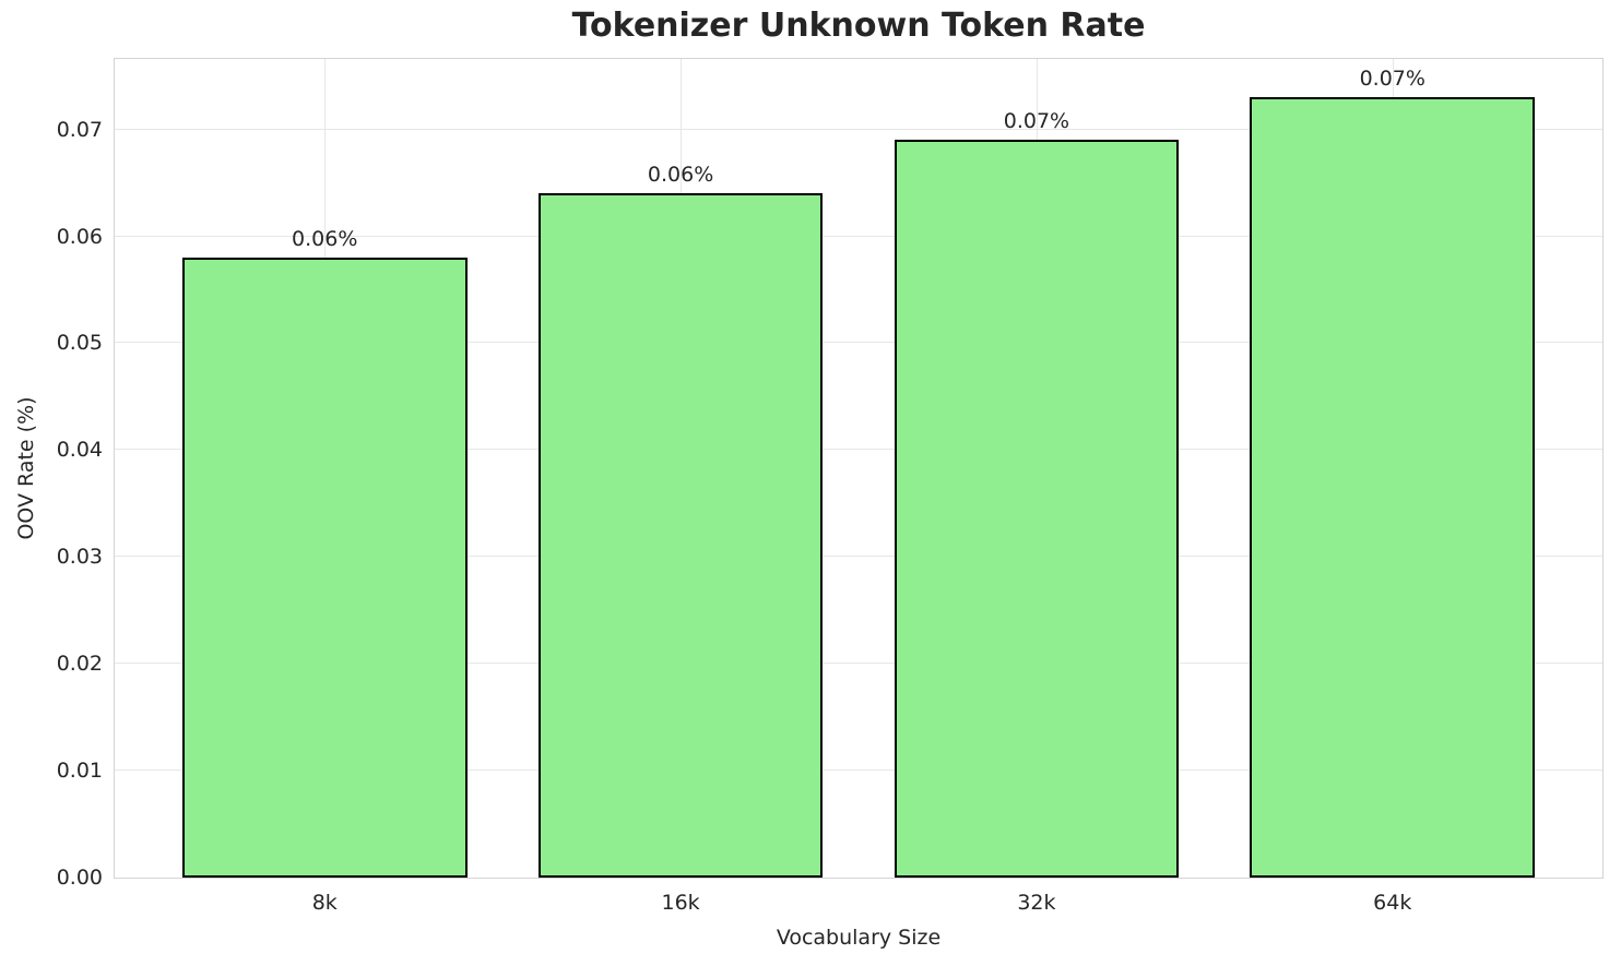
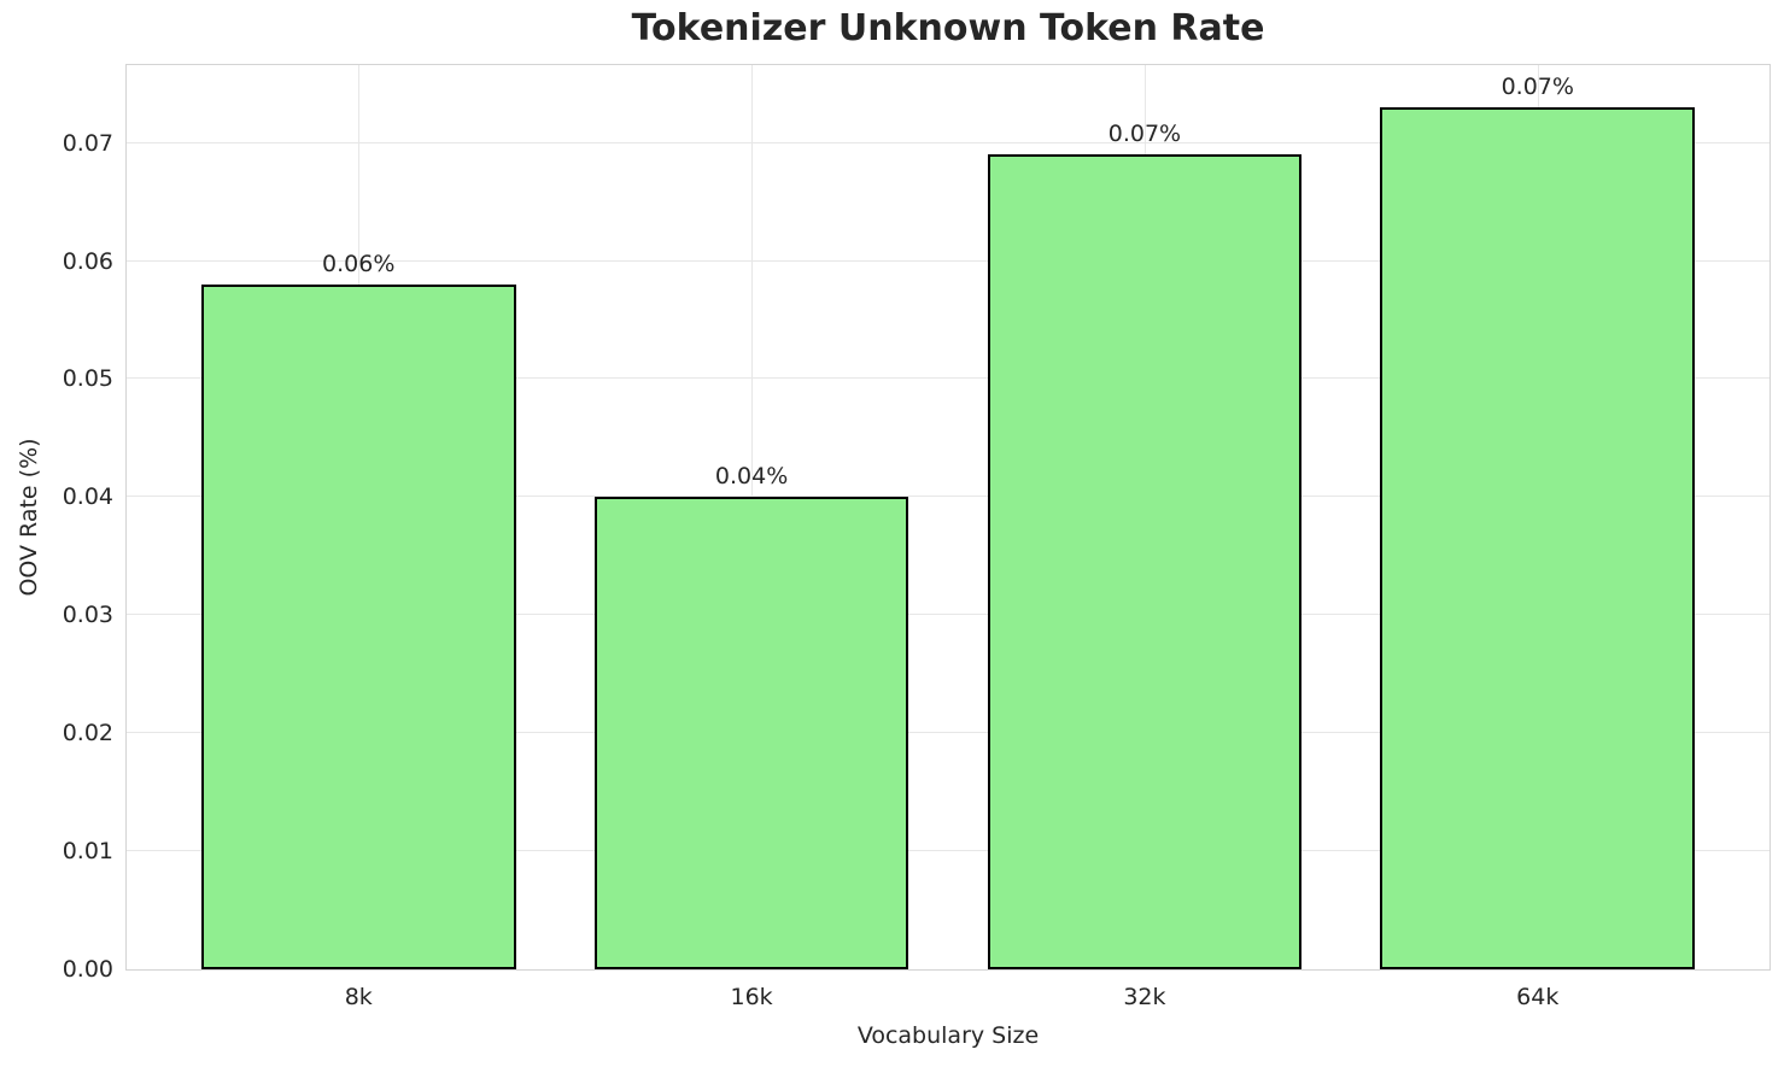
16k: 0.06% -> 0.04%
